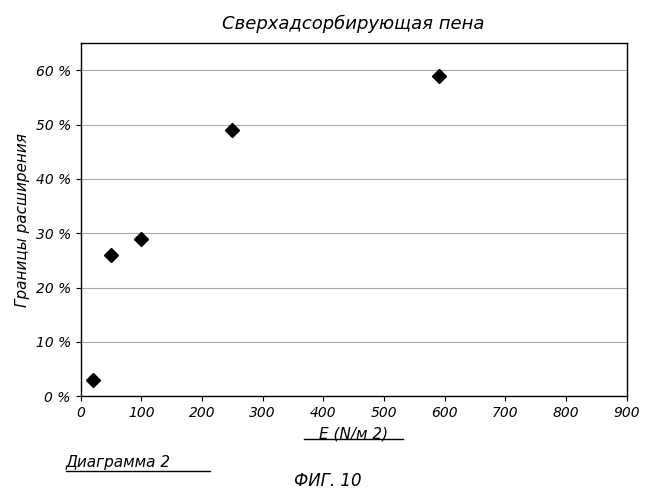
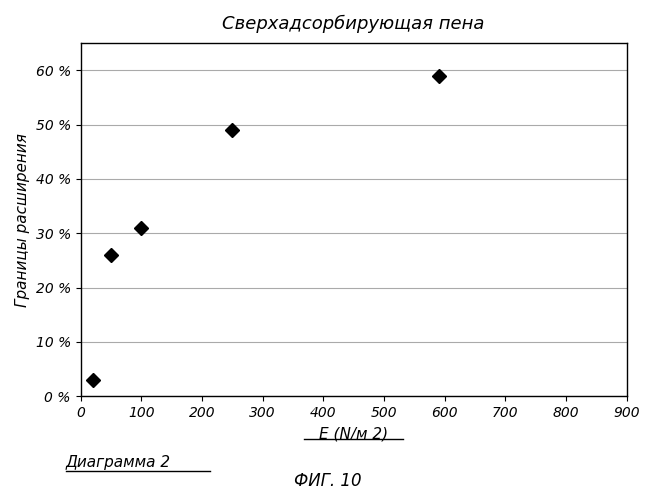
100: 29 % -> 31 %
